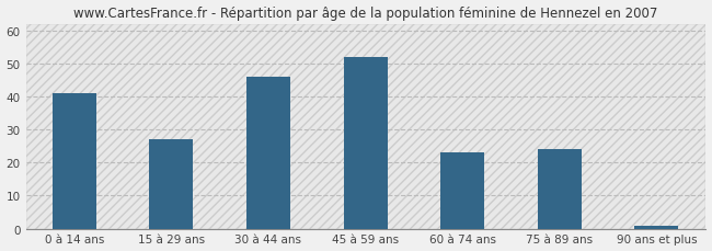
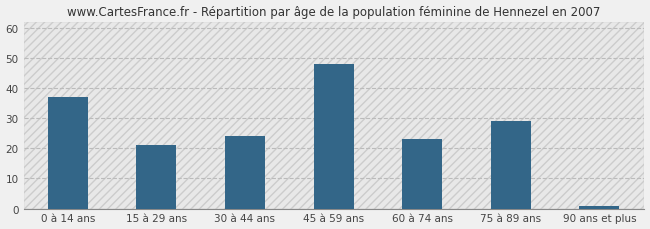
0 à 14 ans: 41 -> 37
15 à 29 ans: 27 -> 21
30 à 44 ans: 46 -> 24
45 à 59 ans: 52 -> 48
75 à 89 ans: 24 -> 29
